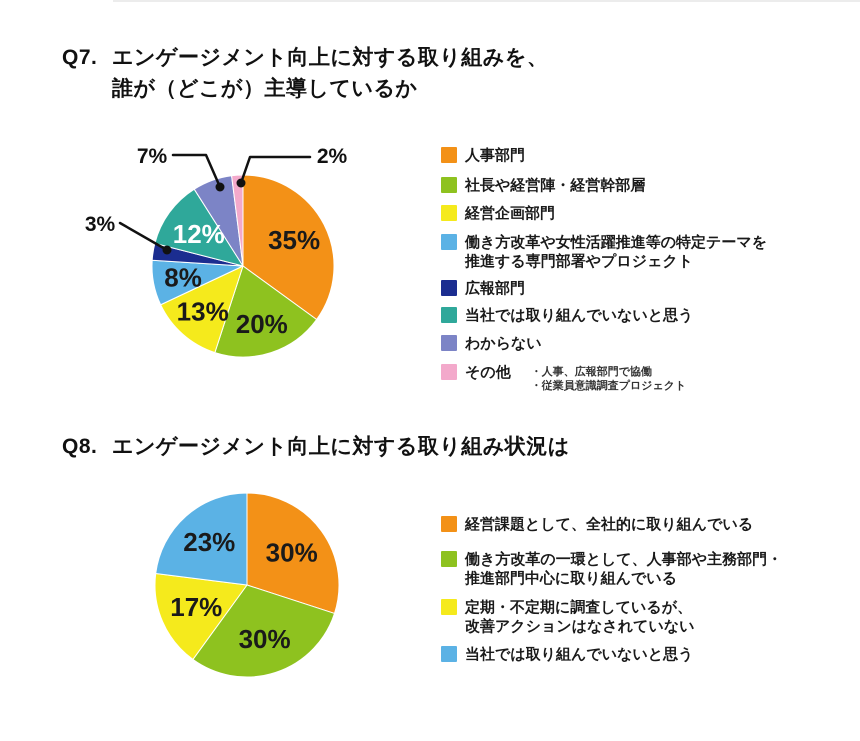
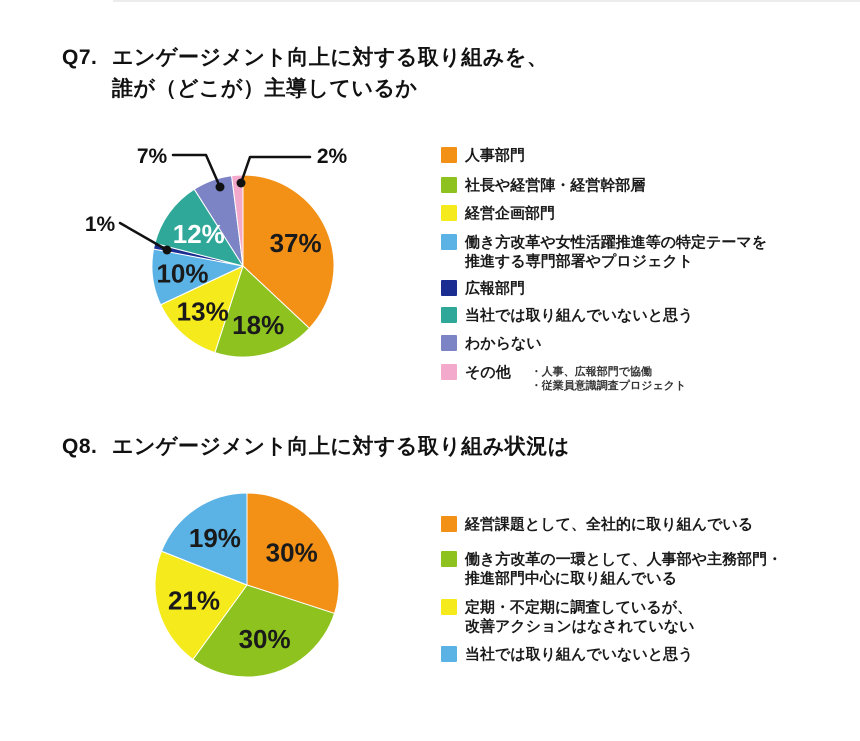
Q7. エンゲージメント向上に対する取り組みを、誰が（どこが）主導しているか/人事部門: 35% -> 37%
Q7. エンゲージメント向上に対する取り組みを、誰が（どこが）主導しているか/社長や経営陣・経営幹部層: 20% -> 18%
Q7. エンゲージメント向上に対する取り組みを、誰が（どこが）主導しているか/働き方改革や女性活躍推進等の特定テーマを推進する専門部署やプロジェクト: 8% -> 10%
Q7. エンゲージメント向上に対する取り組みを、誰が（どこが）主導しているか/広報部門: 3% -> 1%
Q8. エンゲージメント向上に対する取り組み状況は/定期・不定期に調査しているが、改善アクションはなされていない: 17% -> 21%
Q8. エンゲージメント向上に対する取り組み状況は/当社では取り組んでいないと思う: 23% -> 19%
